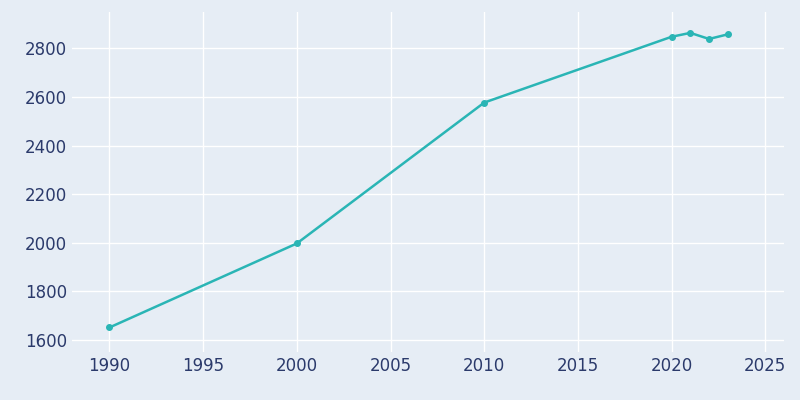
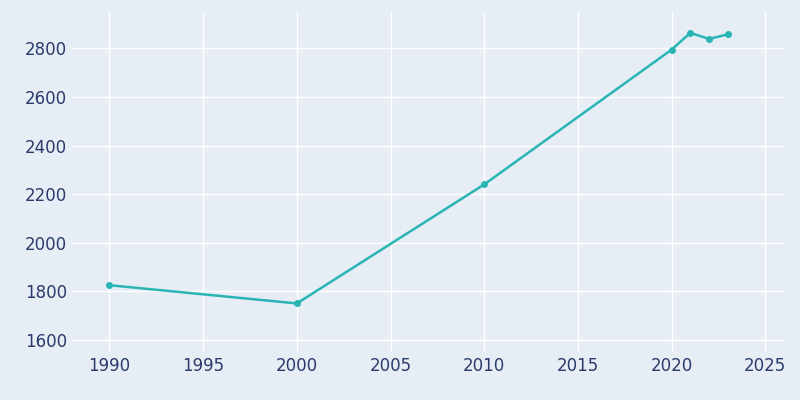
1990: 1651 -> 1825
2000: 1997 -> 1750
2010: 2577 -> 2240
2020: 2848 -> 2795
